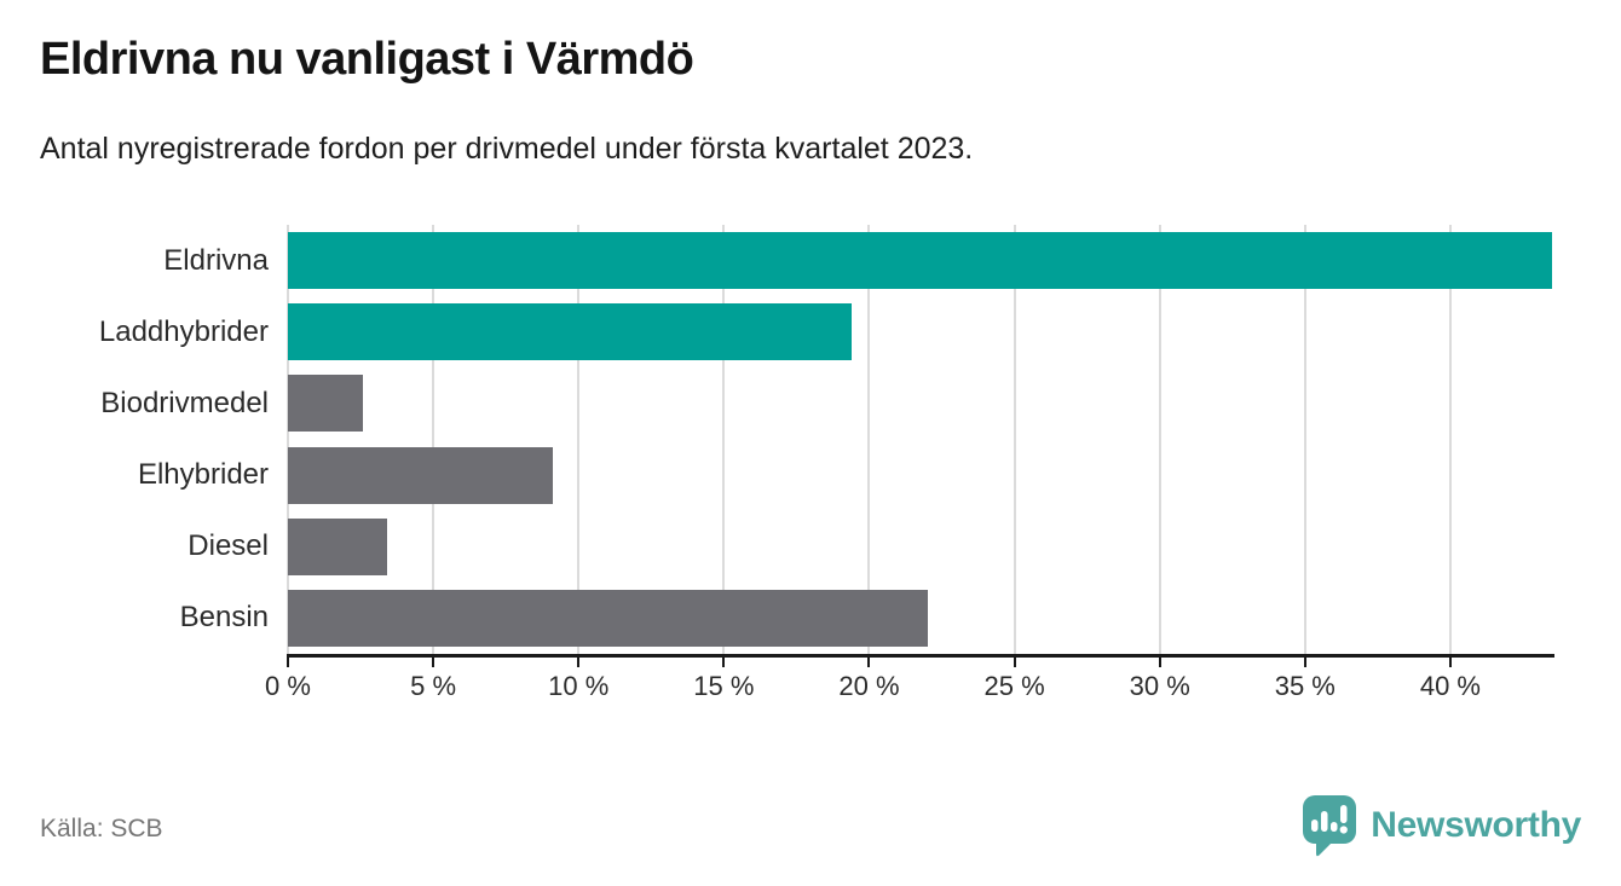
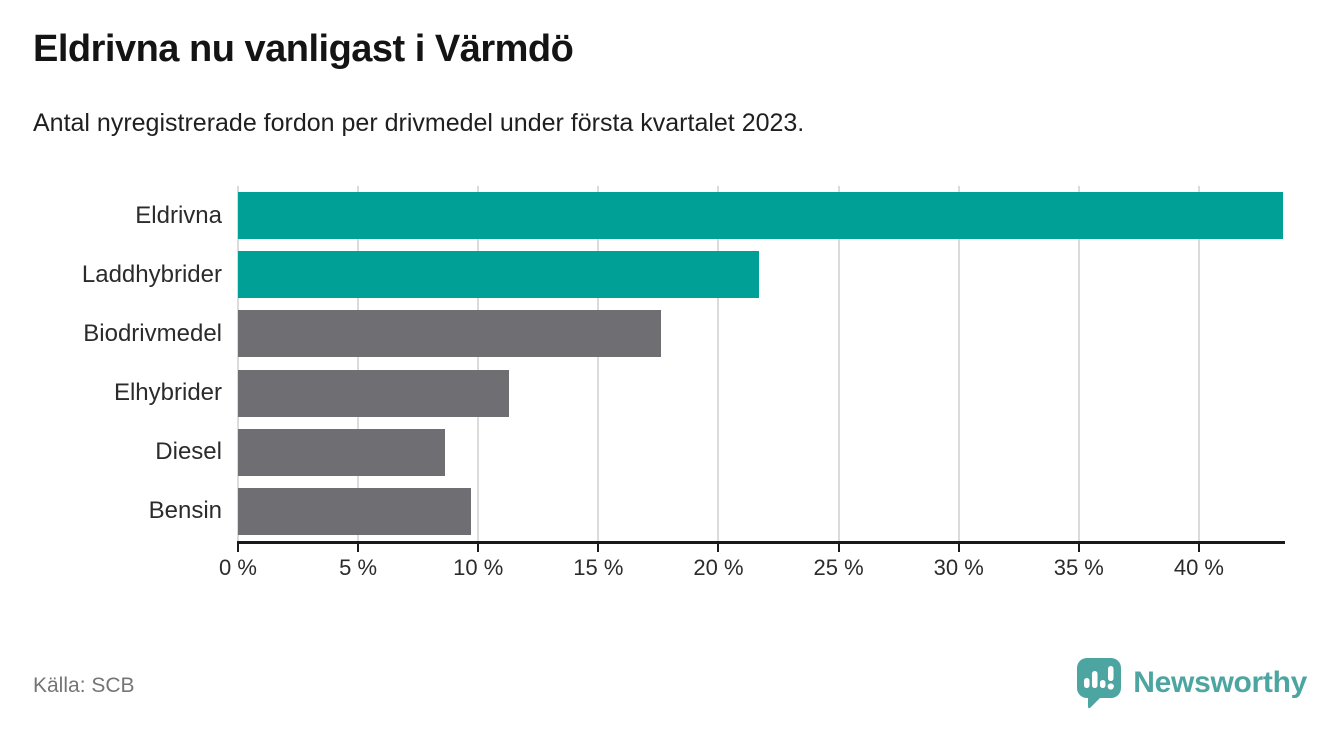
Laddhybrider: 19.4% -> 21.7%
Biodrivmedel: 2.6% -> 17.6%
Elhybrider: 9.1% -> 11.3%
Diesel: 3.4% -> 8.6%
Bensin: 22.0% -> 9.7%
